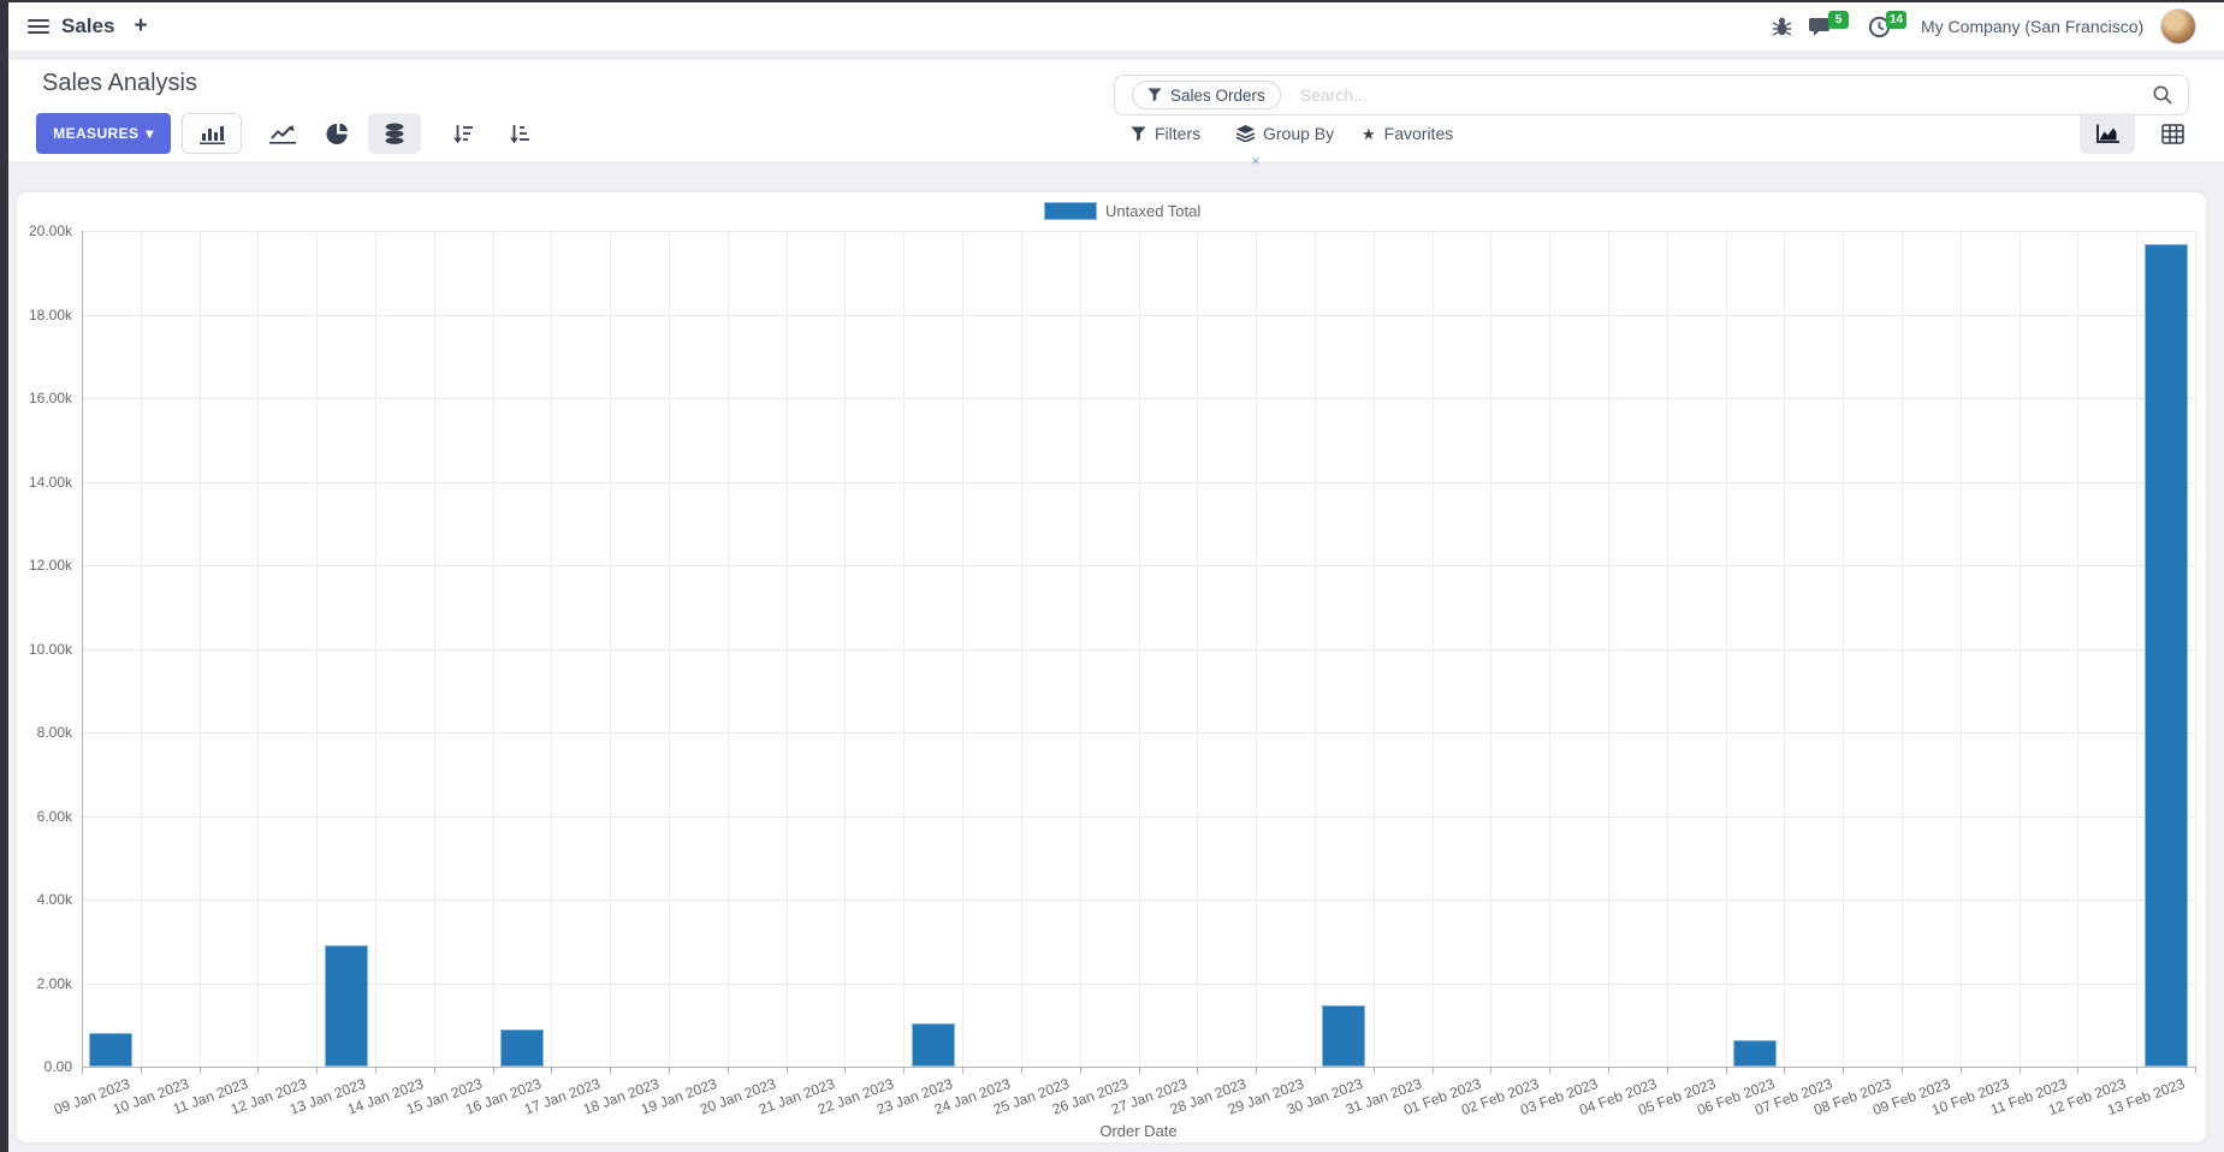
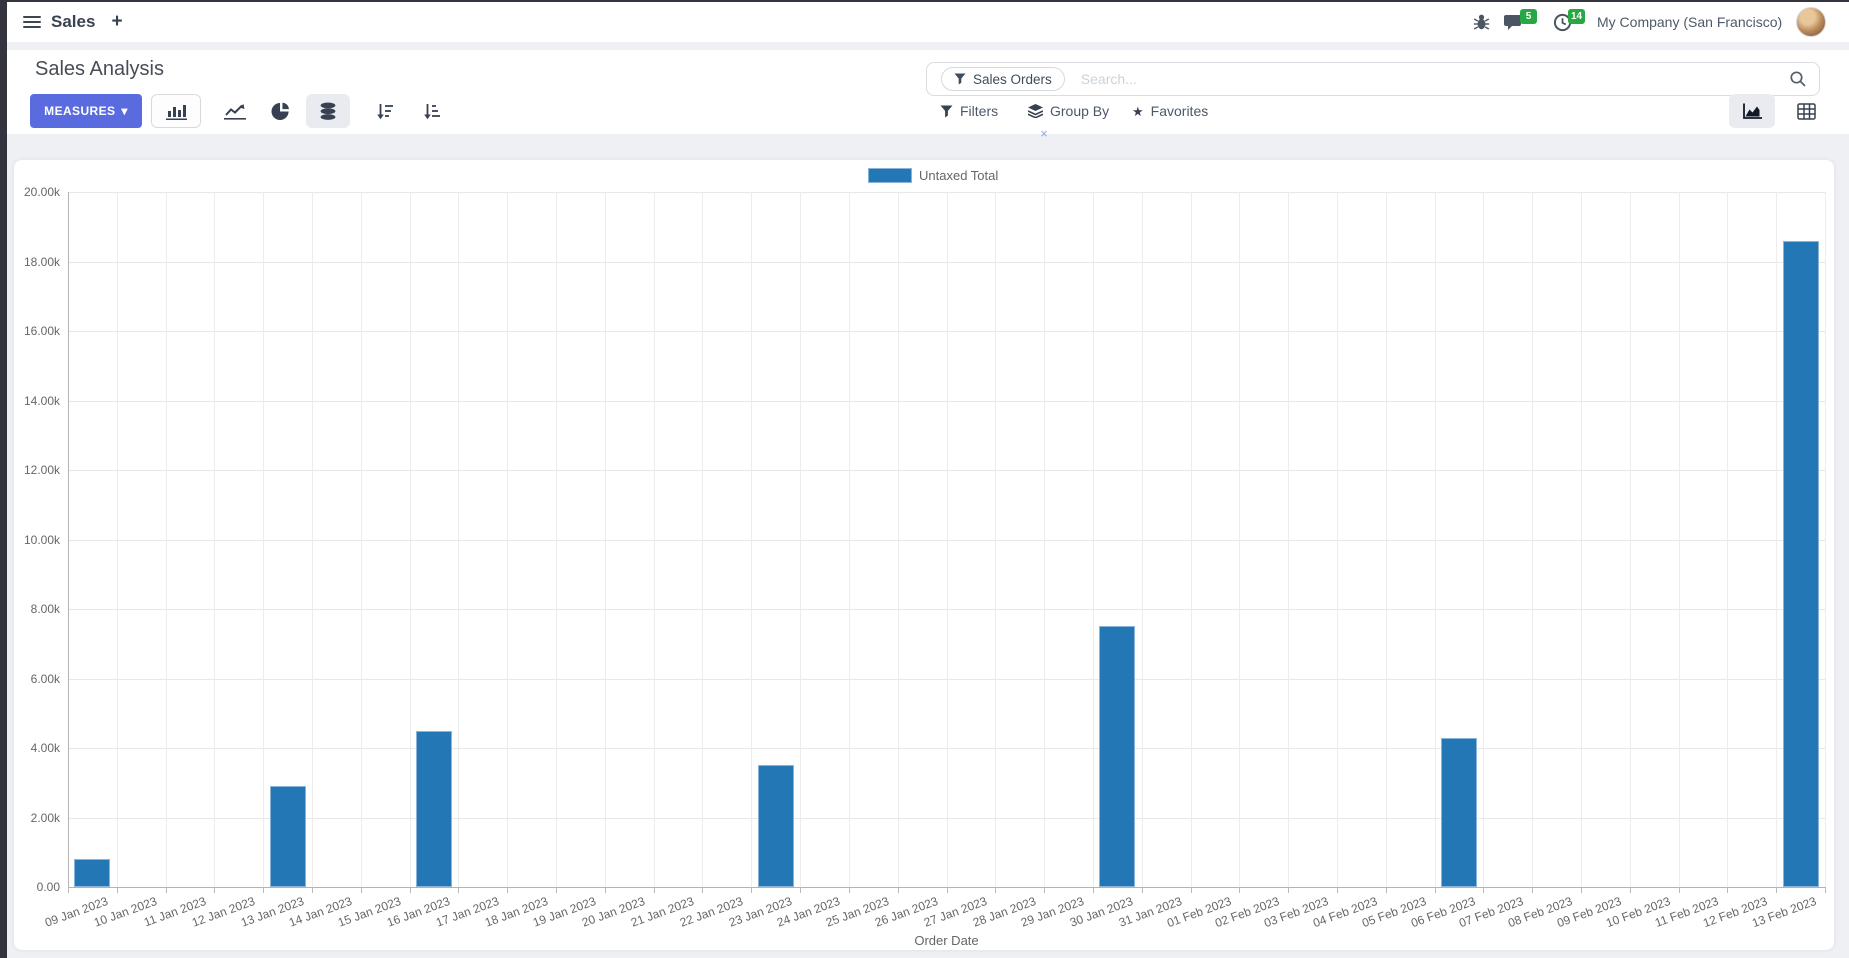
16 Jan 2023: 0.9k -> 4.5k
23 Jan 2023: 1.0k -> 3.5k
30 Jan 2023: 1.5k -> 7.5k
06 Feb 2023: 0.6k -> 4.3k
13 Feb 2023: 19.7k -> 18.6k
